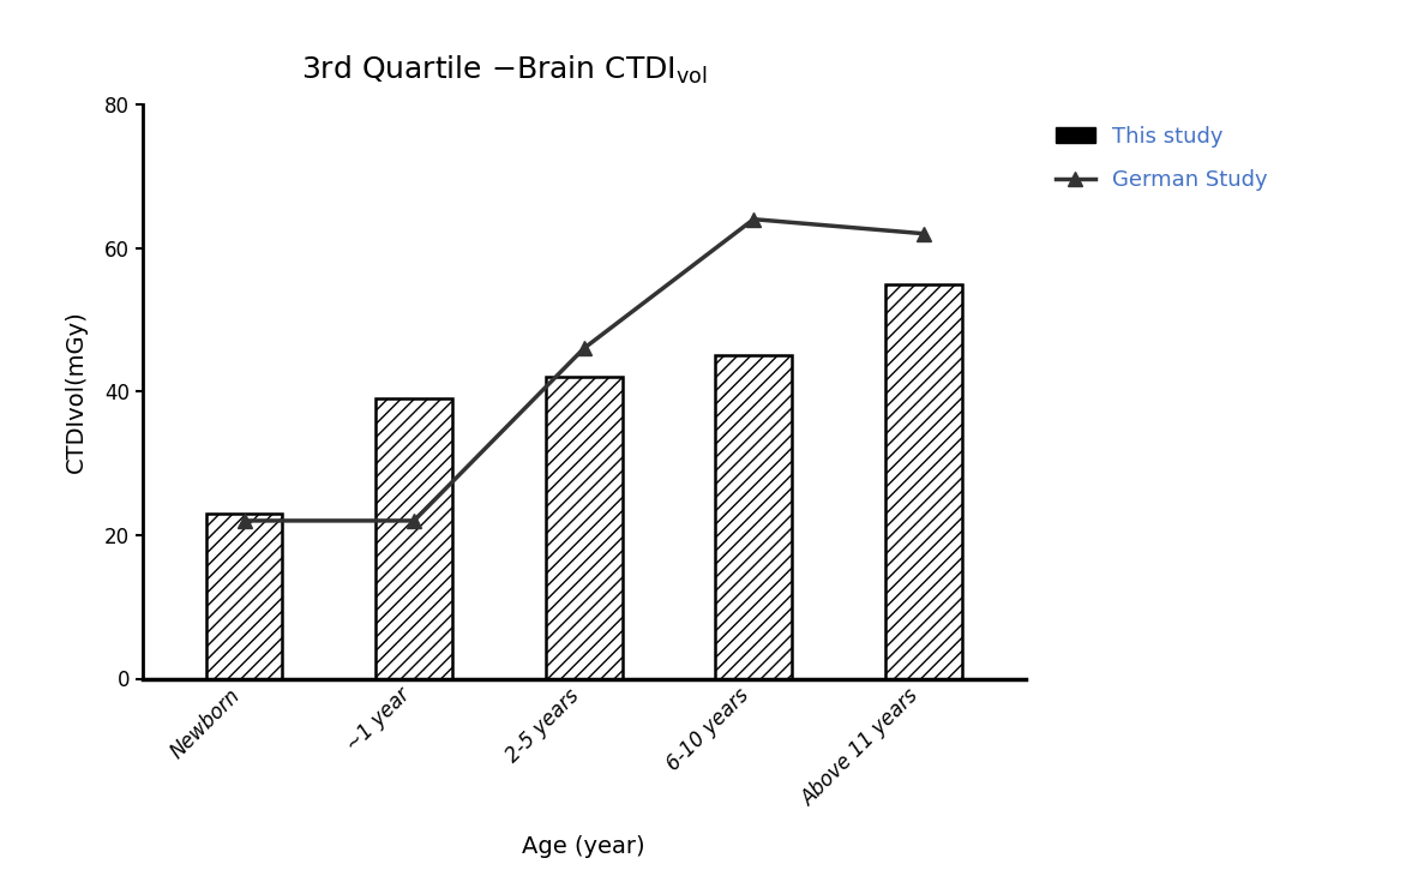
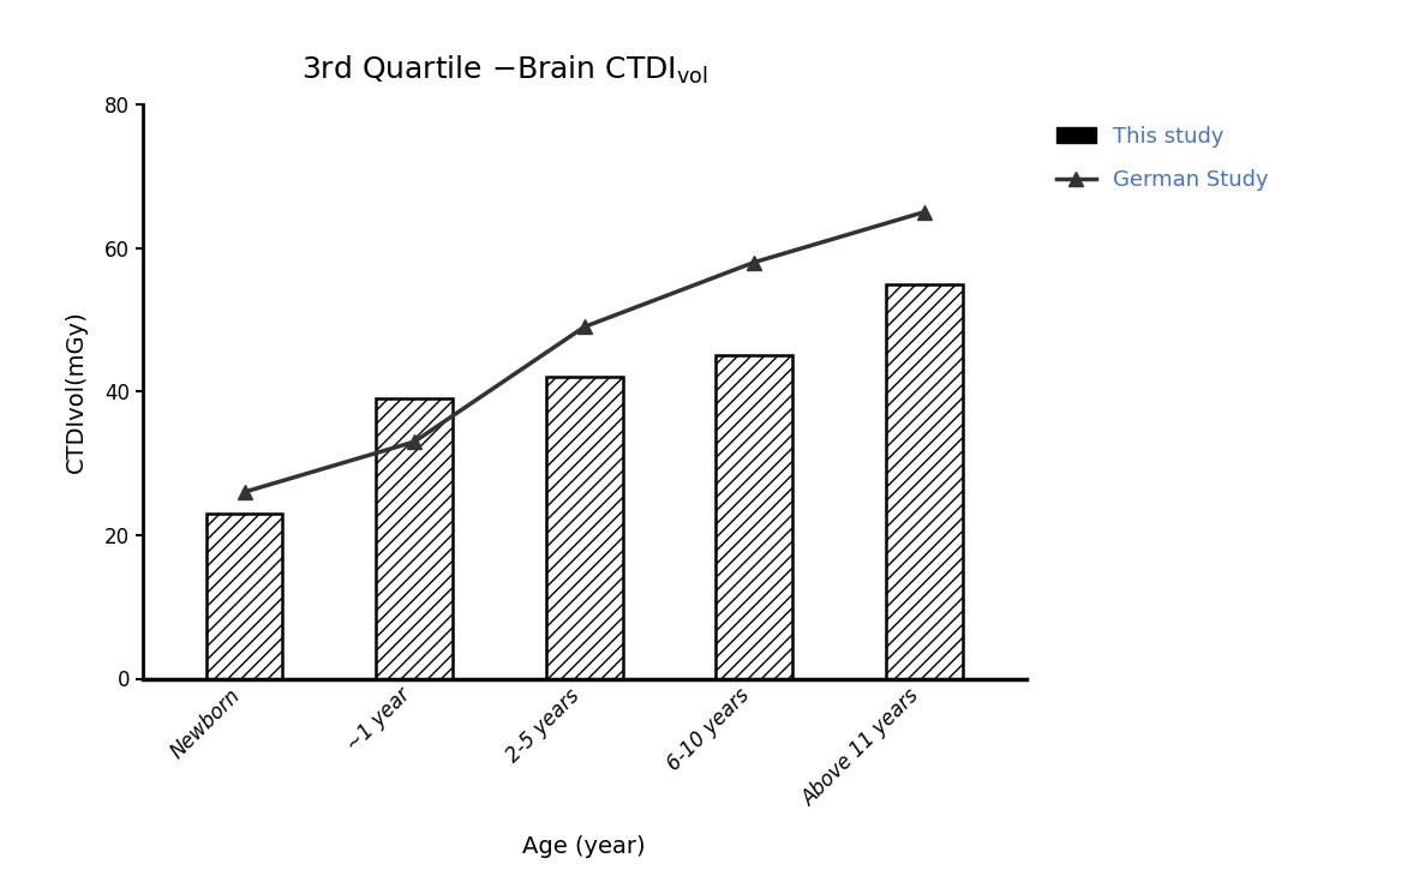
German Study/Newborn: 22 -> 26
German Study/~1 year: 22 -> 33
German Study/2-5 years: 46 -> 49
German Study/6-10 years: 64 -> 58
German Study/Above 11 years: 62 -> 65
